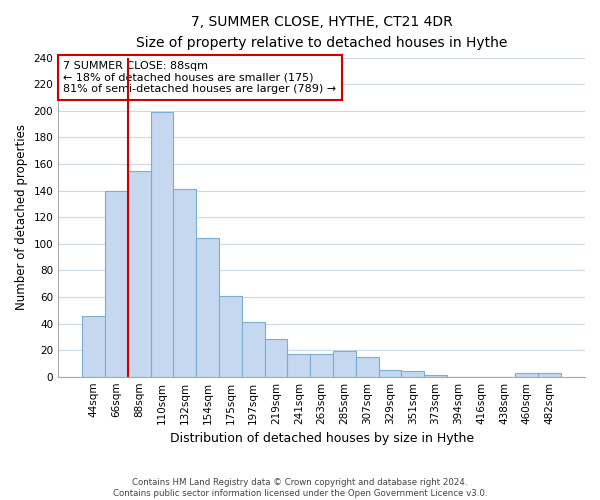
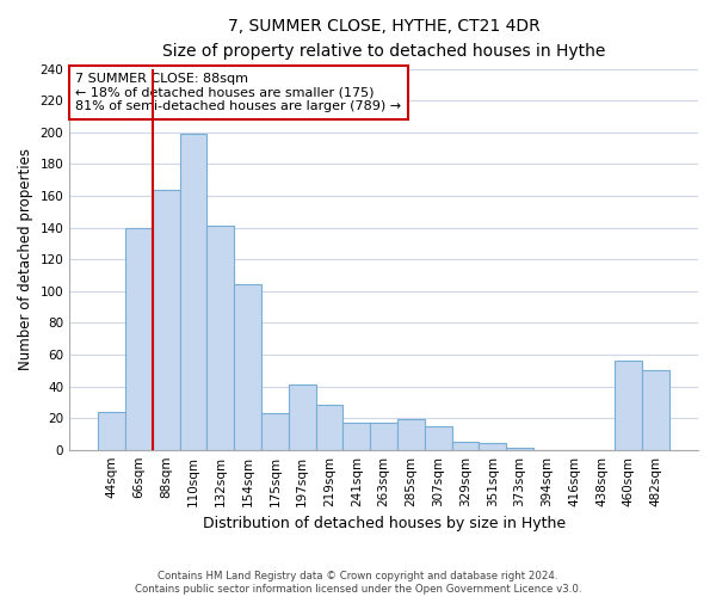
44sqm: 46 -> 24
88sqm: 155 -> 164
175sqm: 61 -> 23
460sqm: 3 -> 56
482sqm: 3 -> 50
